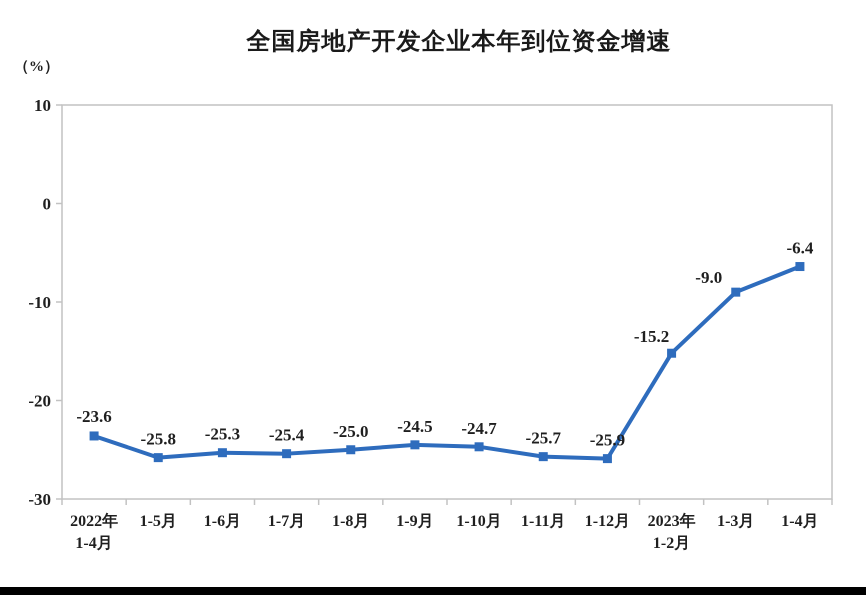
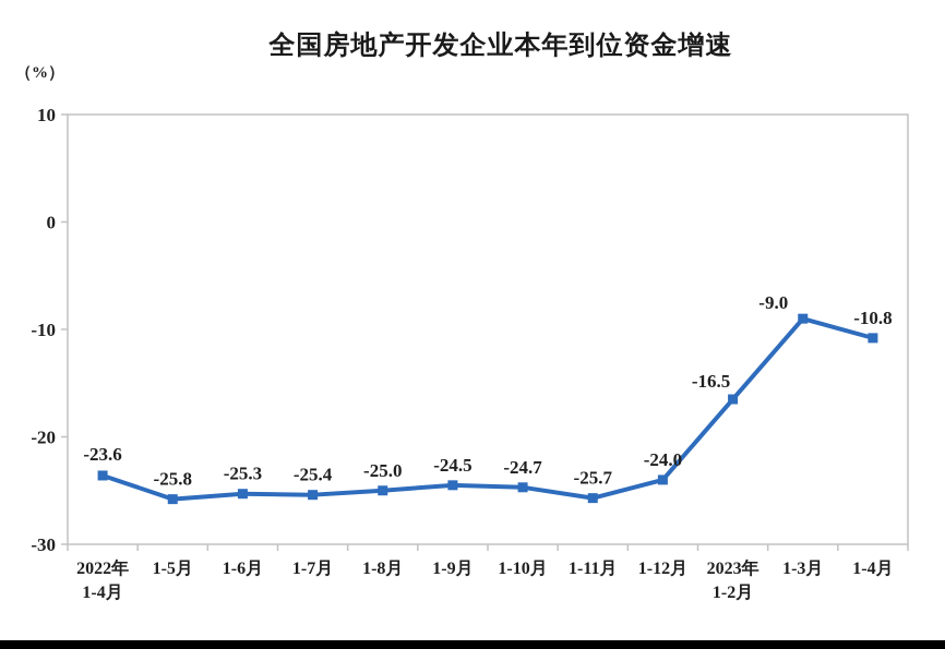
1-12月: -25.9 -> -24.0
2023年 1-2月: -15.2 -> -16.5
1-4月: -6.4 -> -10.8
